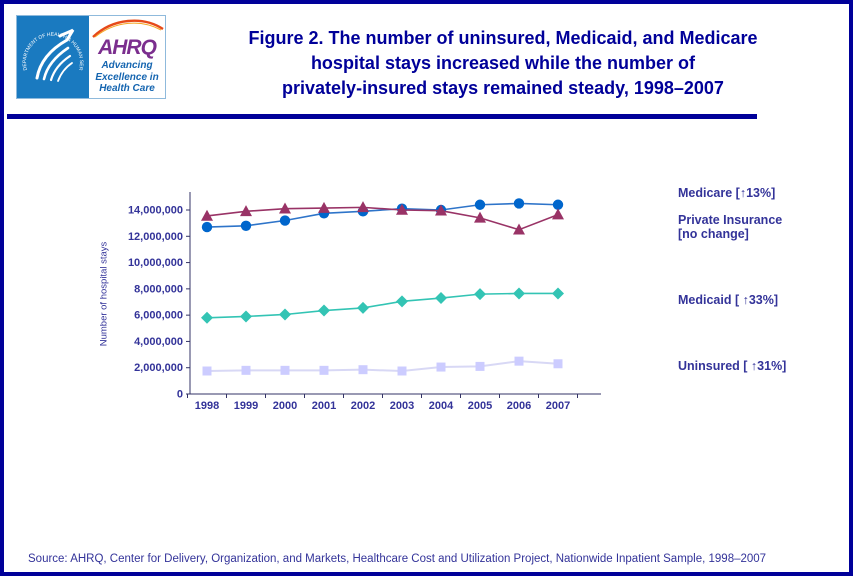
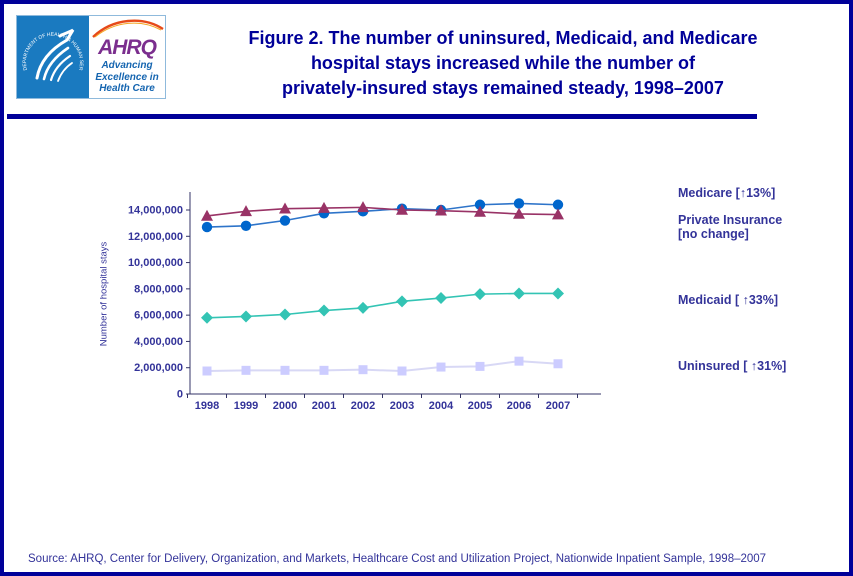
Private Insurance/2005: 13400000 -> 13800000
Private Insurance/2006: 12500000 -> 13700000
